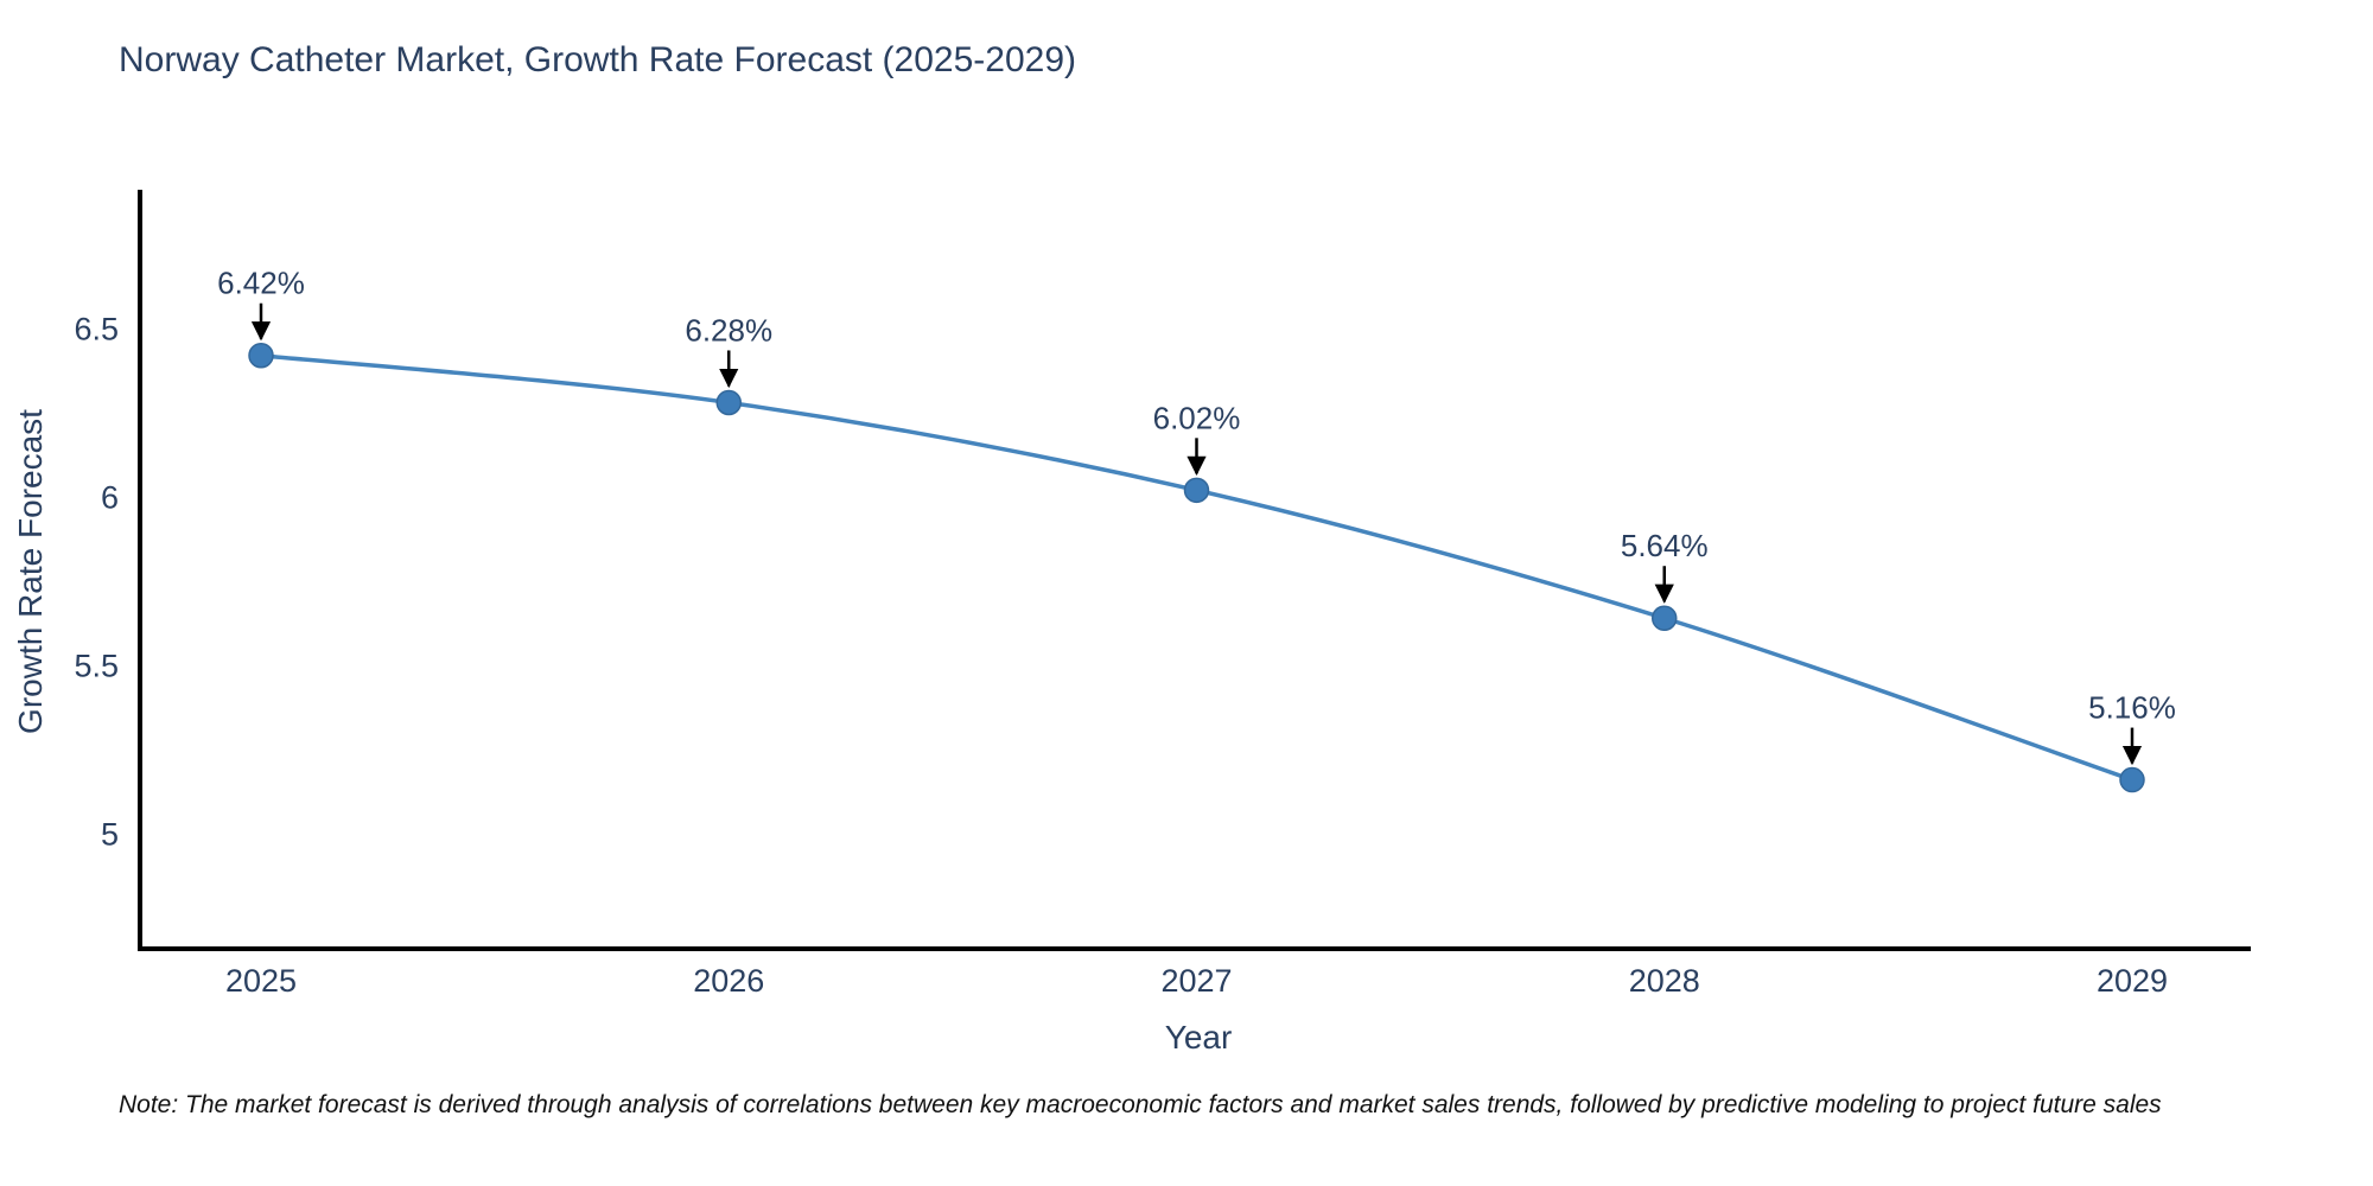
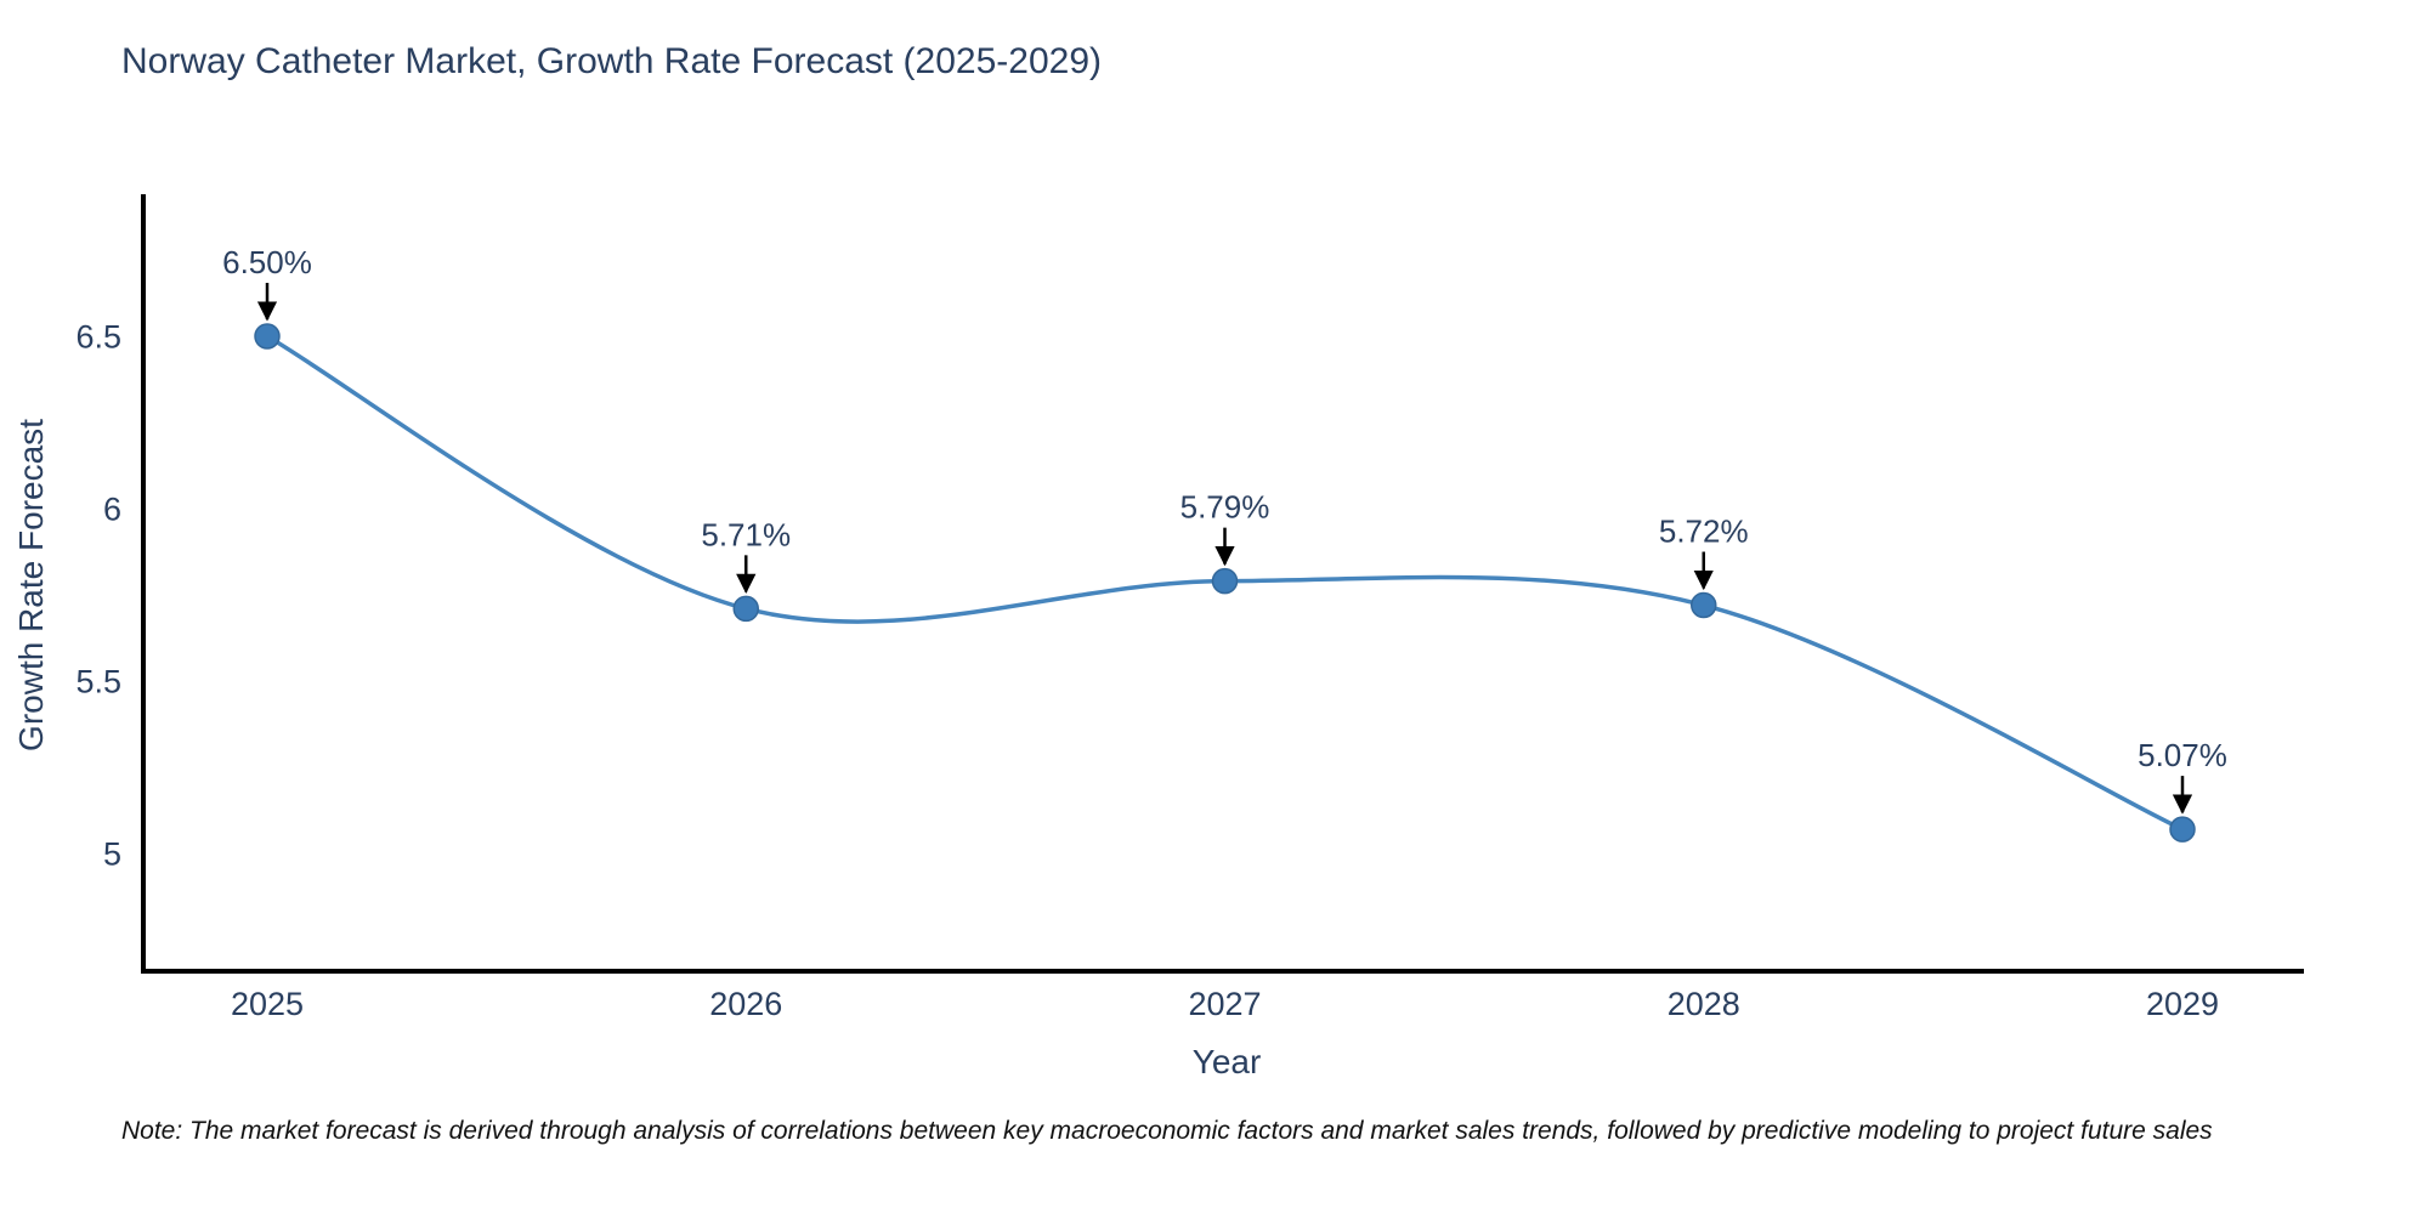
2025: 6.42% -> 6.50%
2026: 6.28% -> 5.71%
2027: 6.02% -> 5.79%
2028: 5.64% -> 5.72%
2029: 5.16% -> 5.07%
